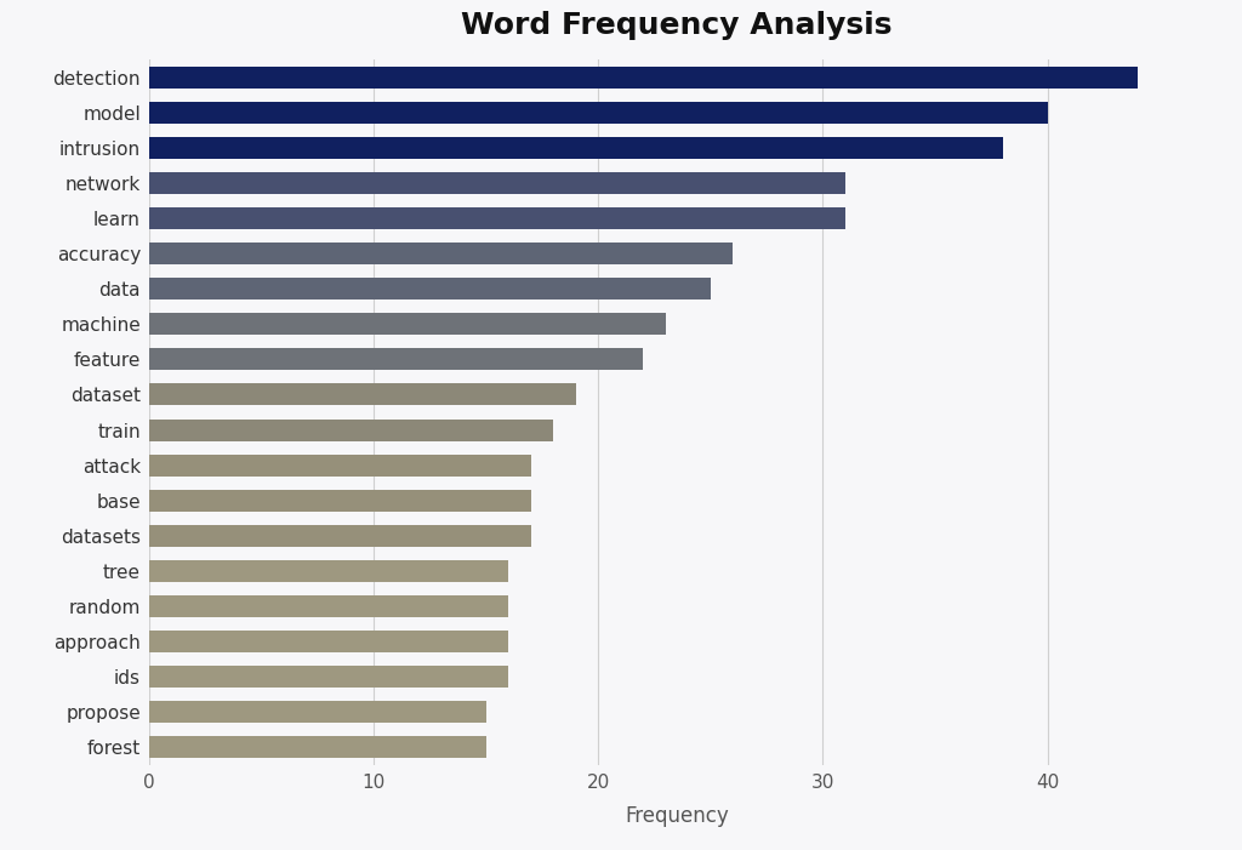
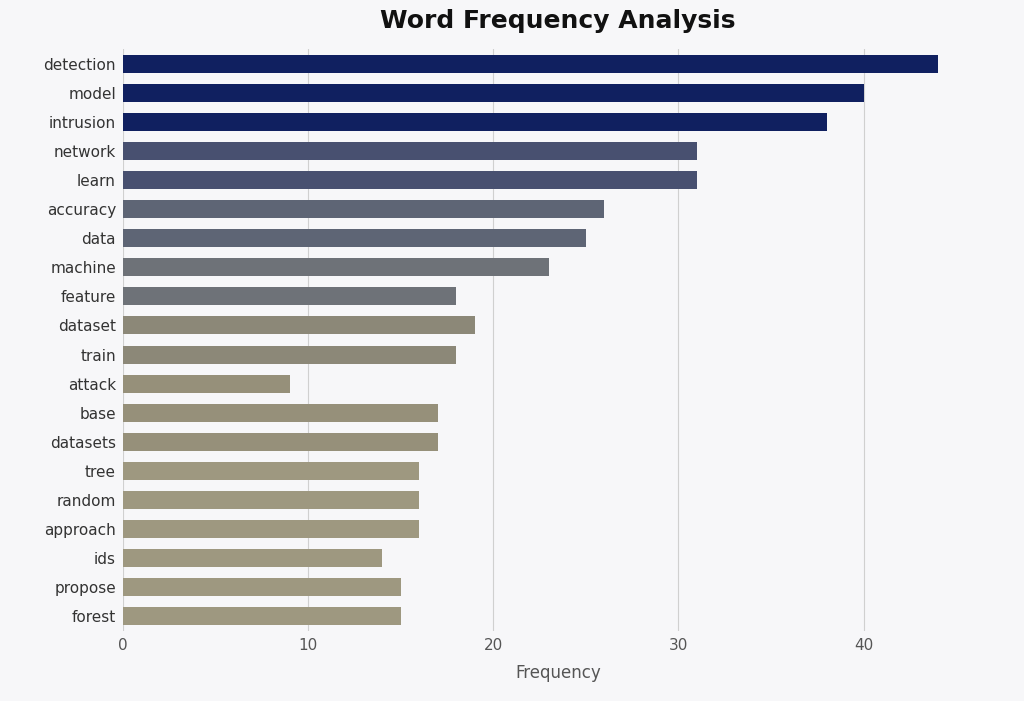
feature: 22 -> 18
attack: 17 -> 9
ids: 16 -> 14
